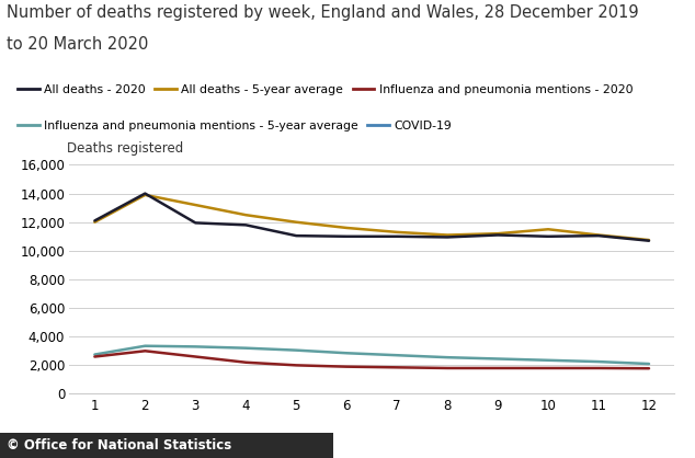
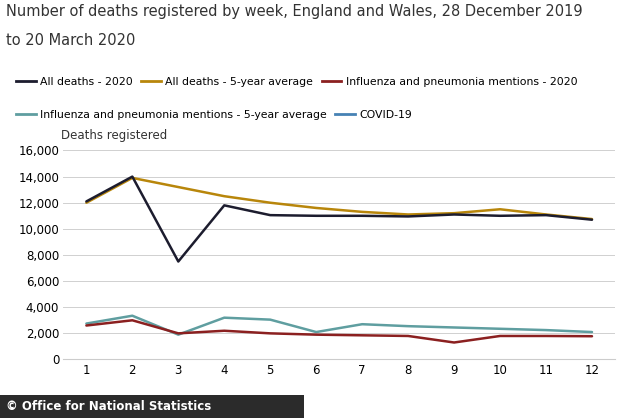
All deaths - 2020/3: 12,000 -> 7,500
Influenza and pneumonia mentions - 2020/3: 2,600 -> 2,000
Influenza and pneumonia mentions - 5-year average/3: 3,300 -> 1,900
Influenza and pneumonia mentions - 5-year average/6: 2,800 -> 2,100
Influenza and pneumonia mentions - 2020/9: 1,800 -> 1,300
